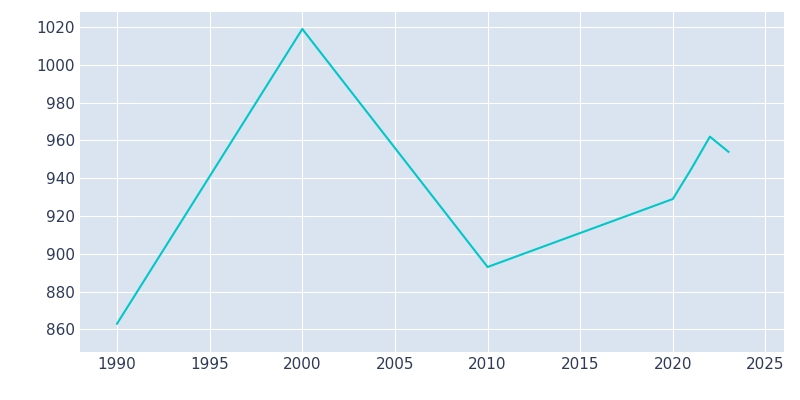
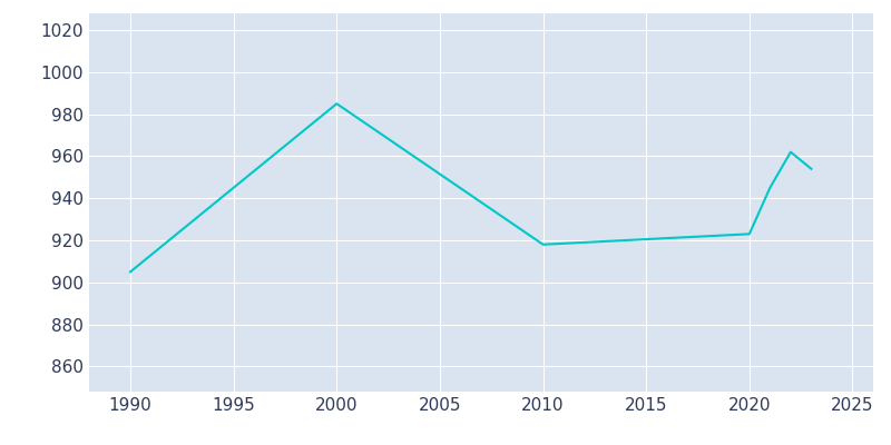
1990: 863 -> 905
2000: 1019 -> 985
2010: 893 -> 918
2020: 929 -> 923
